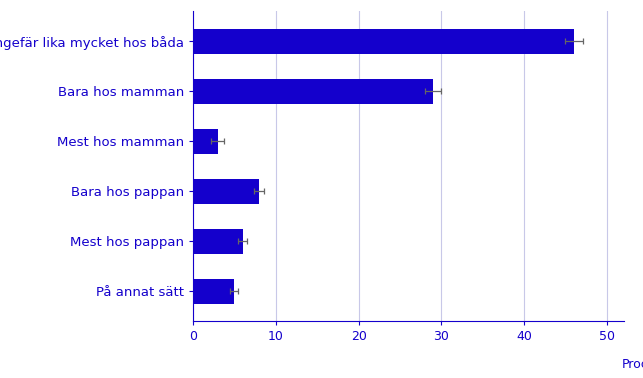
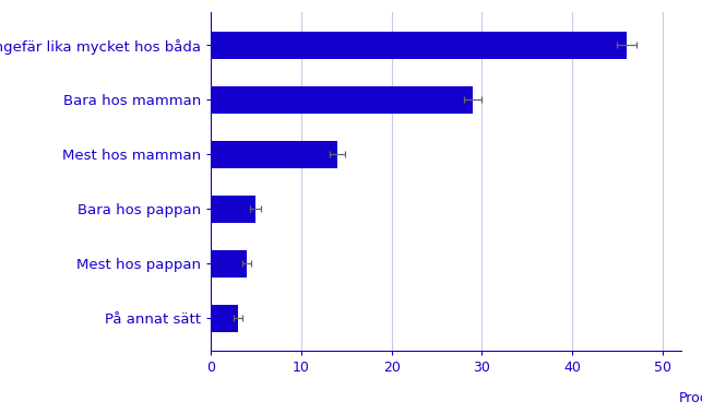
Mest hos mamman: 3 -> 14
Bara hos pappan: 8 -> 5
Mest hos pappan: 6 -> 4
På annat sätt: 5 -> 3
